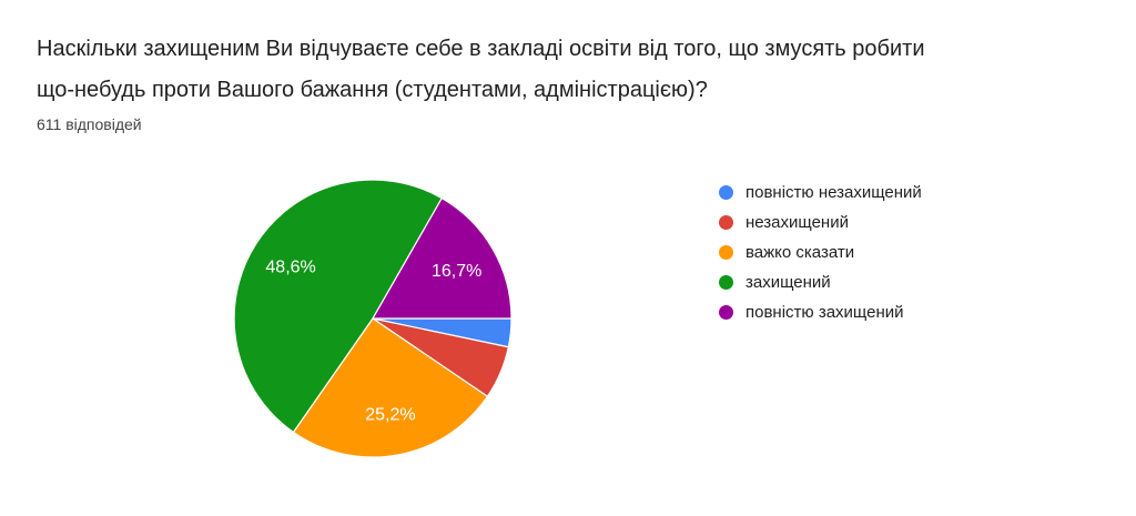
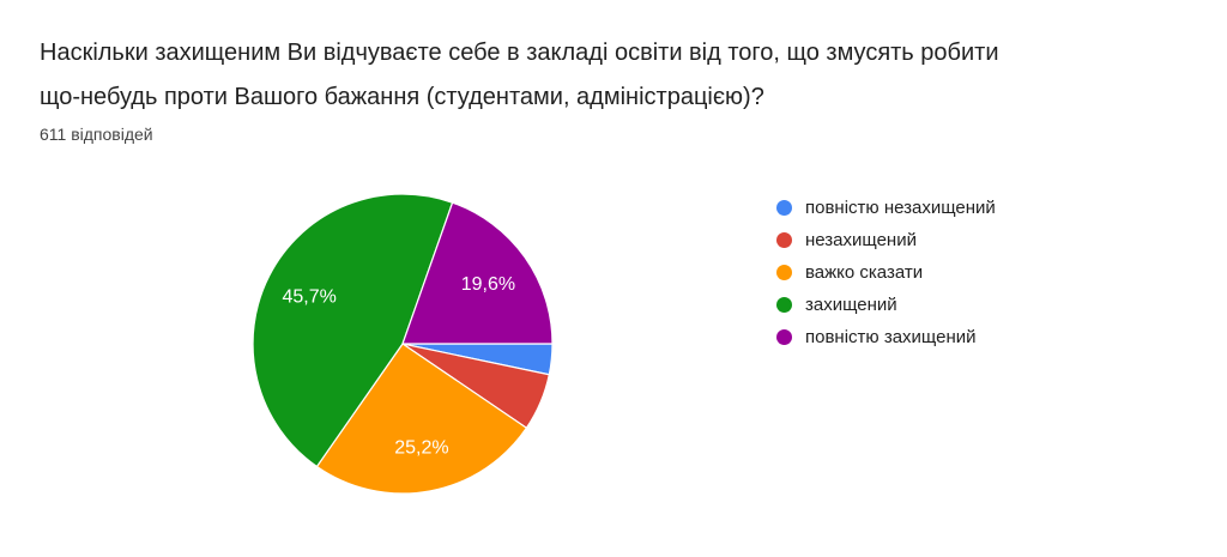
захищений: 48,6% -> 45,7%
повністю захищений: 16,7% -> 19,6%
